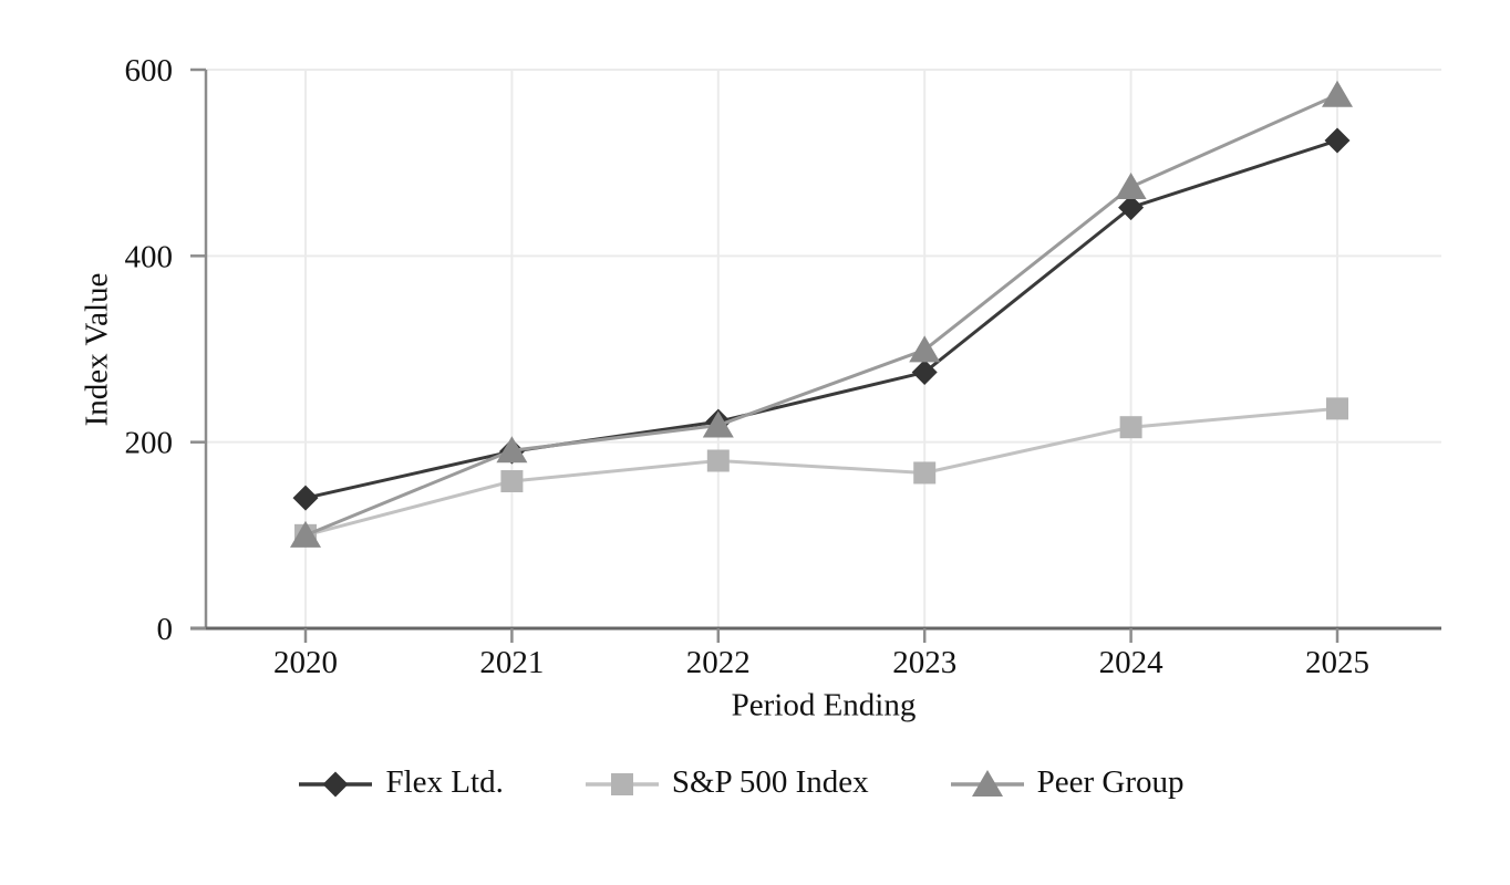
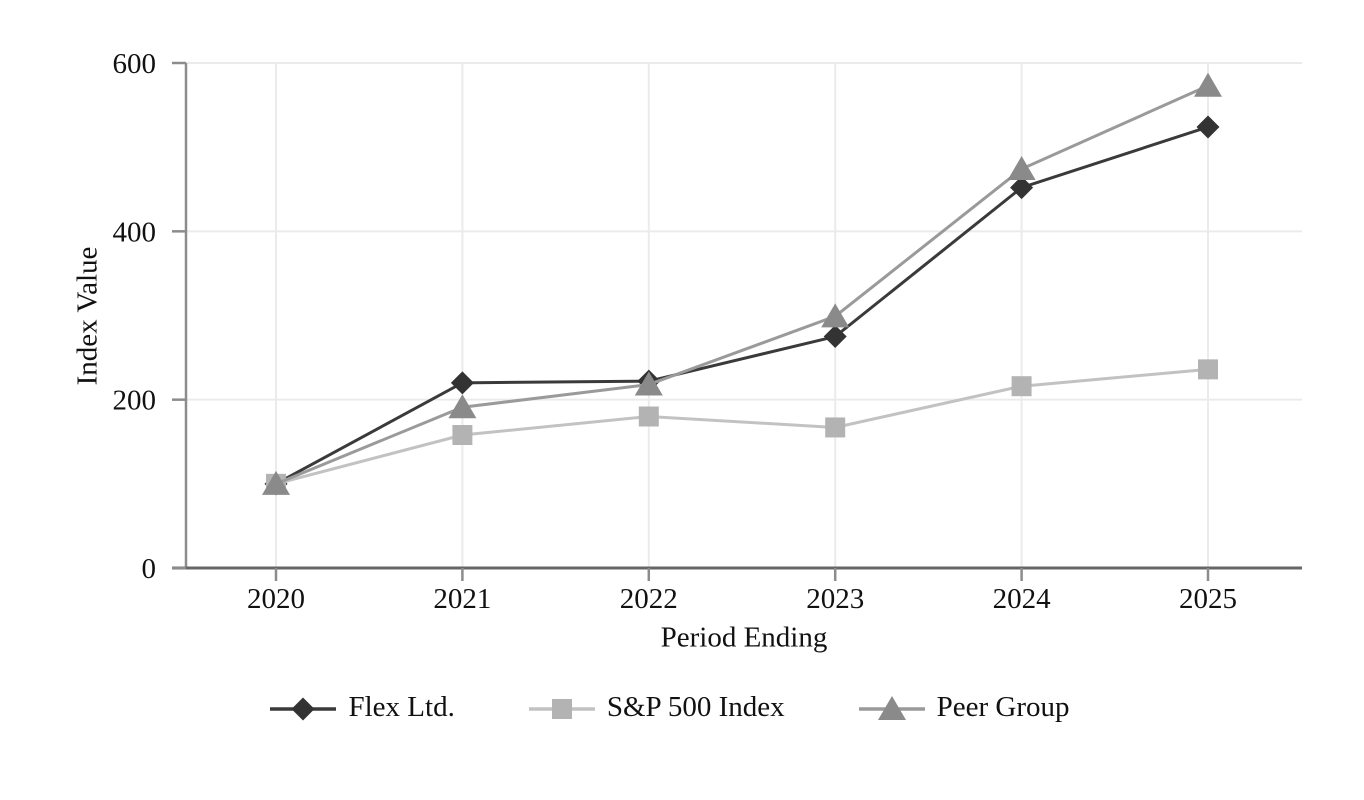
Flex Ltd./2020: 140 -> 100
Flex Ltd./2021: 190 -> 220
